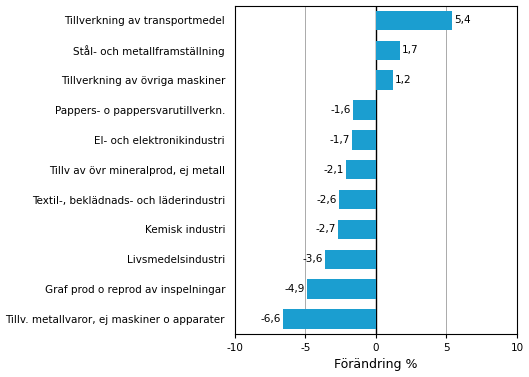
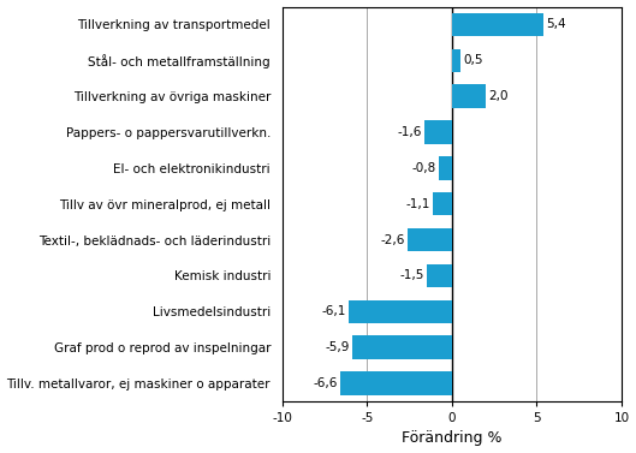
Stål- och metallframställning: 1,7 -> 0,5
Tillverkning av övriga maskiner: 1,2 -> 2,0
El- och elektronikindustri: -1,7 -> -0,8
Tillv av övr mineralprod, ej metall: -2,1 -> -1,1
Kemisk industri: -2,7 -> -1,5
Livsmedelsindustri: -3,6 -> -6,1
Graf prod o reprod av inspelningar: -4,9 -> -5,9
